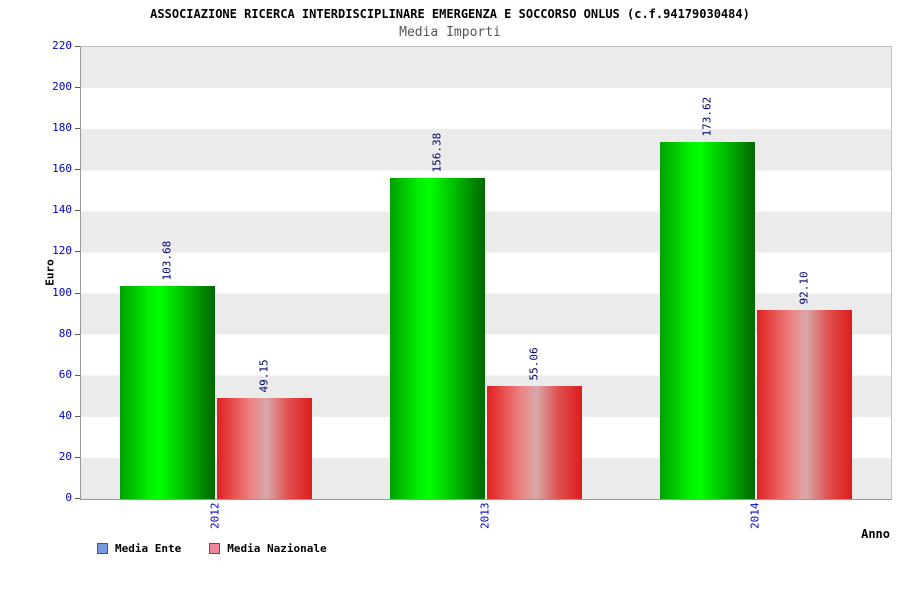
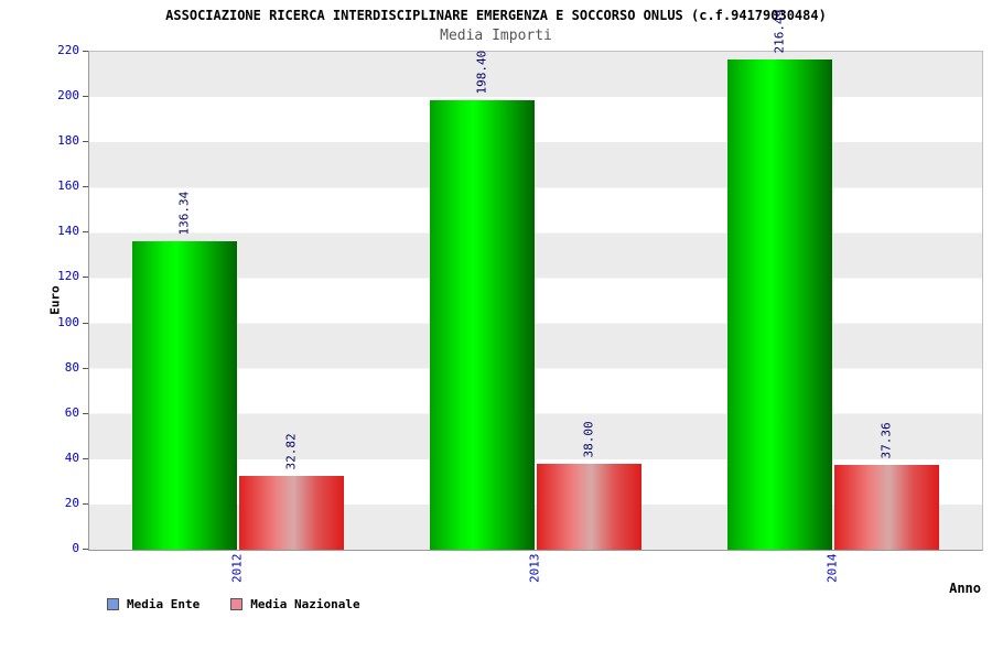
Media Ente/2012: 103.68 -> 136.34
Media Nazionale/2012: 49.15 -> 32.82
Media Ente/2013: 156.38 -> 198.40
Media Nazionale/2013: 55.06 -> 38.00
Media Ente/2014: 173.62 -> 216.49
Media Nazionale/2014: 92.10 -> 37.36
